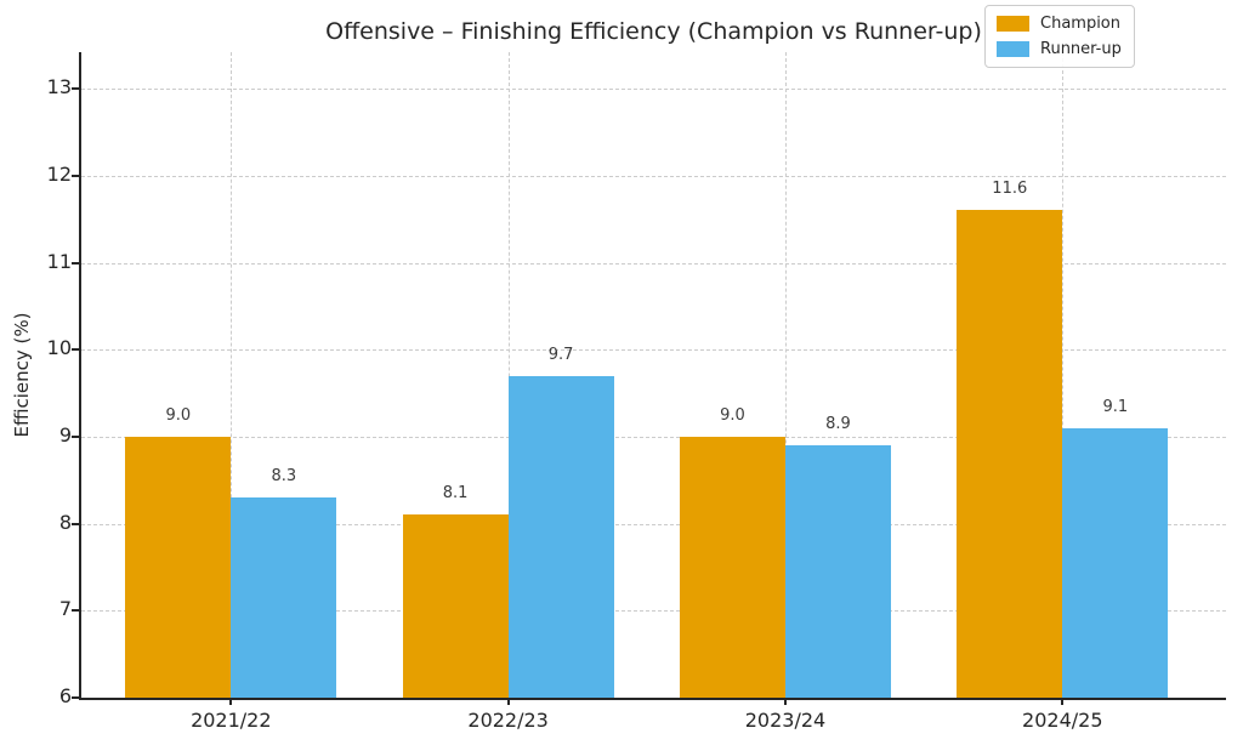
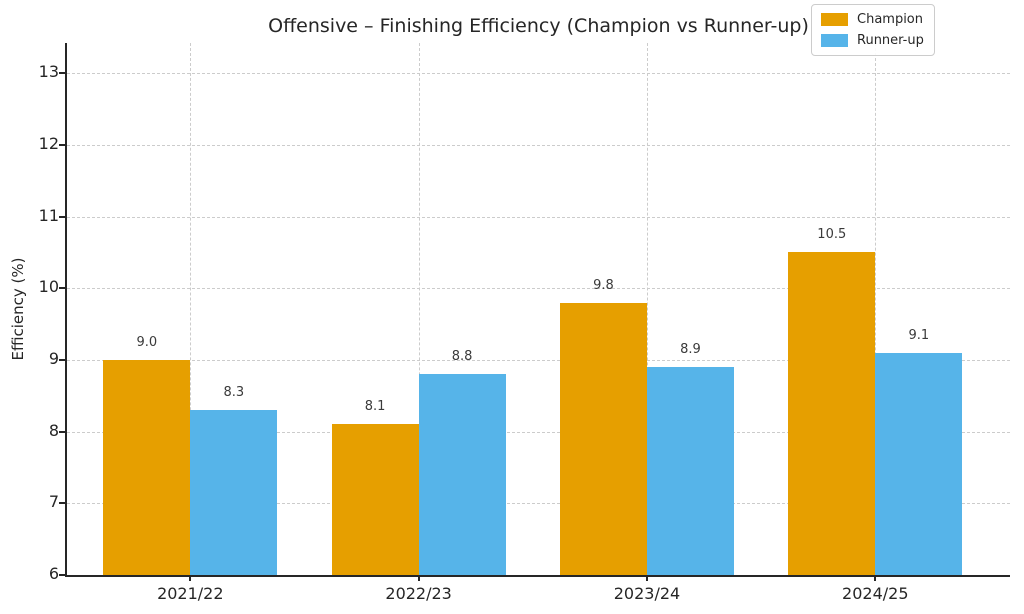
Runner-up/2022/23: 9.7 -> 8.8
Champion/2023/24: 9.0 -> 9.8
Champion/2024/25: 11.6 -> 10.5
